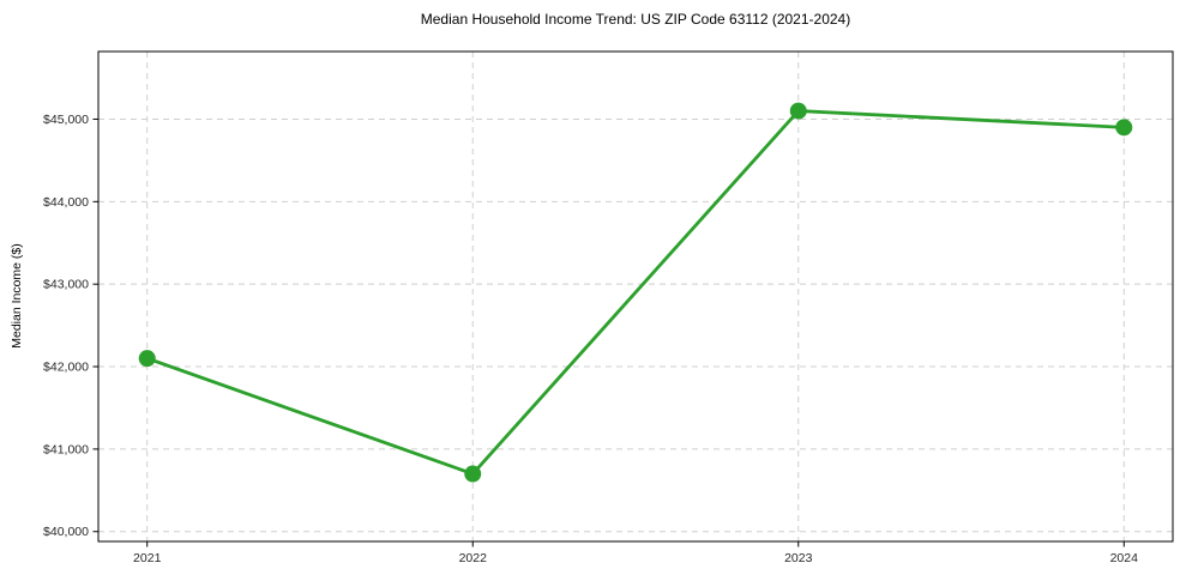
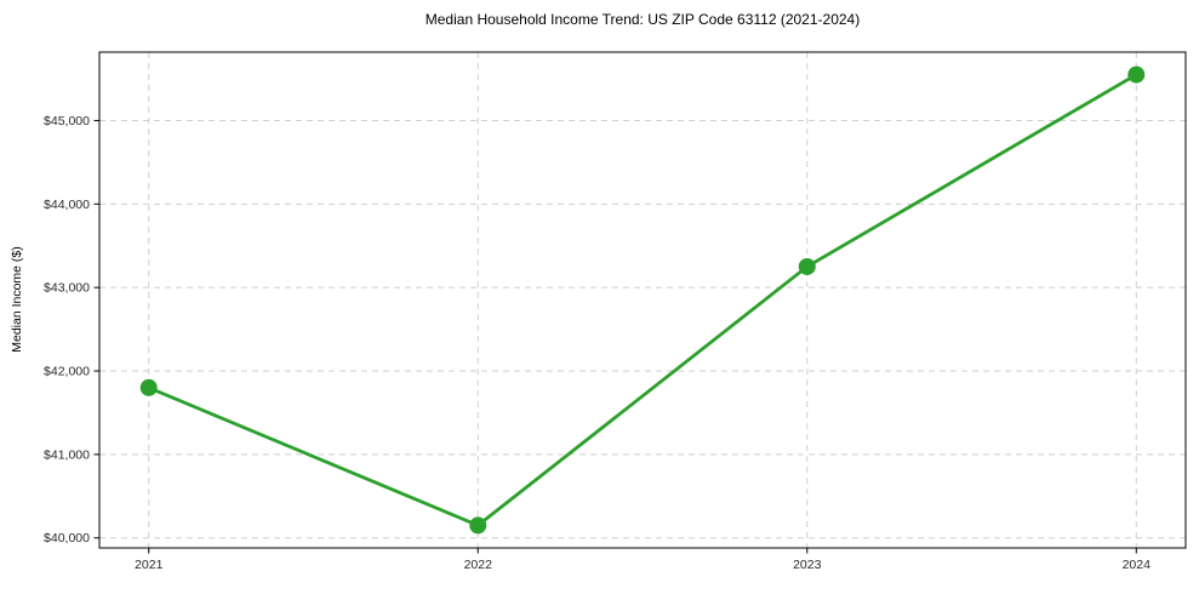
2021: $42100 -> $41800
2022: $40700 -> $40200
2023: $45100 -> $43200
2024: $44900 -> $45600
